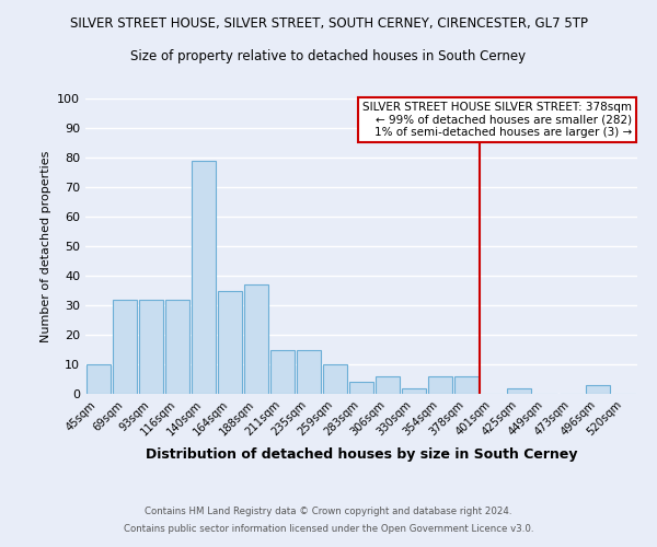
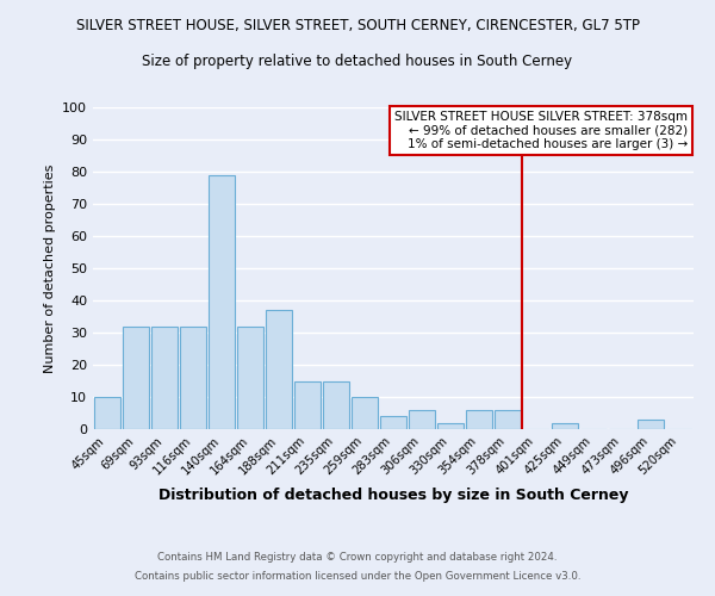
164sqm: 35 -> 32
